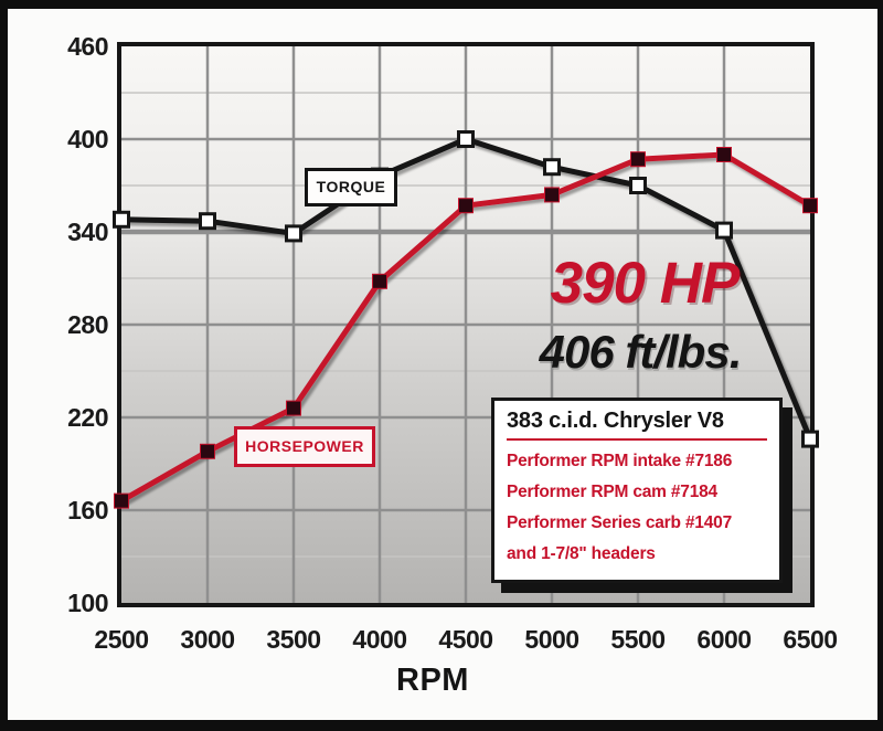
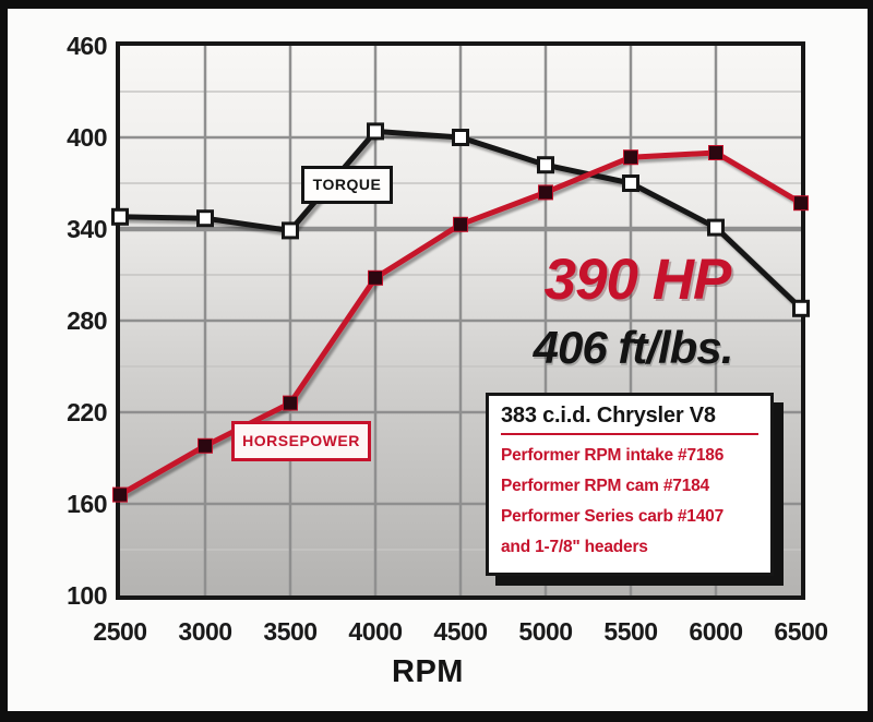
TORQUE/4000: 376 -> 404
HORSEPOWER/4500: 357 -> 343
TORQUE/6500: 206 -> 288
